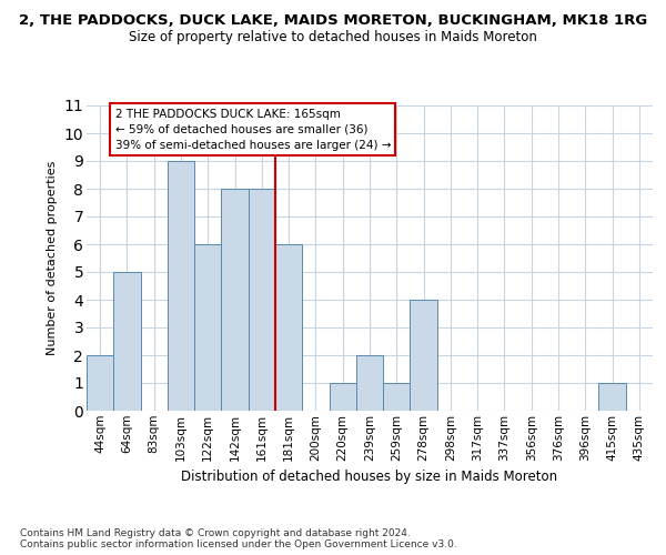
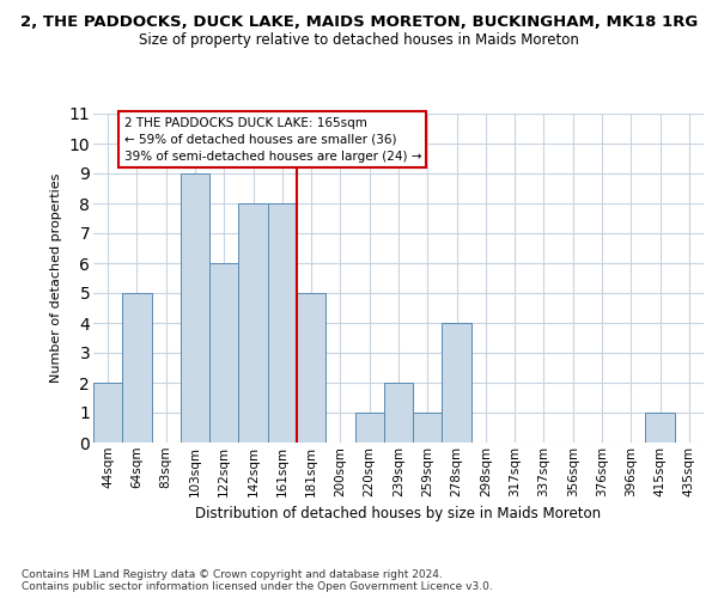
181sqm: 6 -> 5
